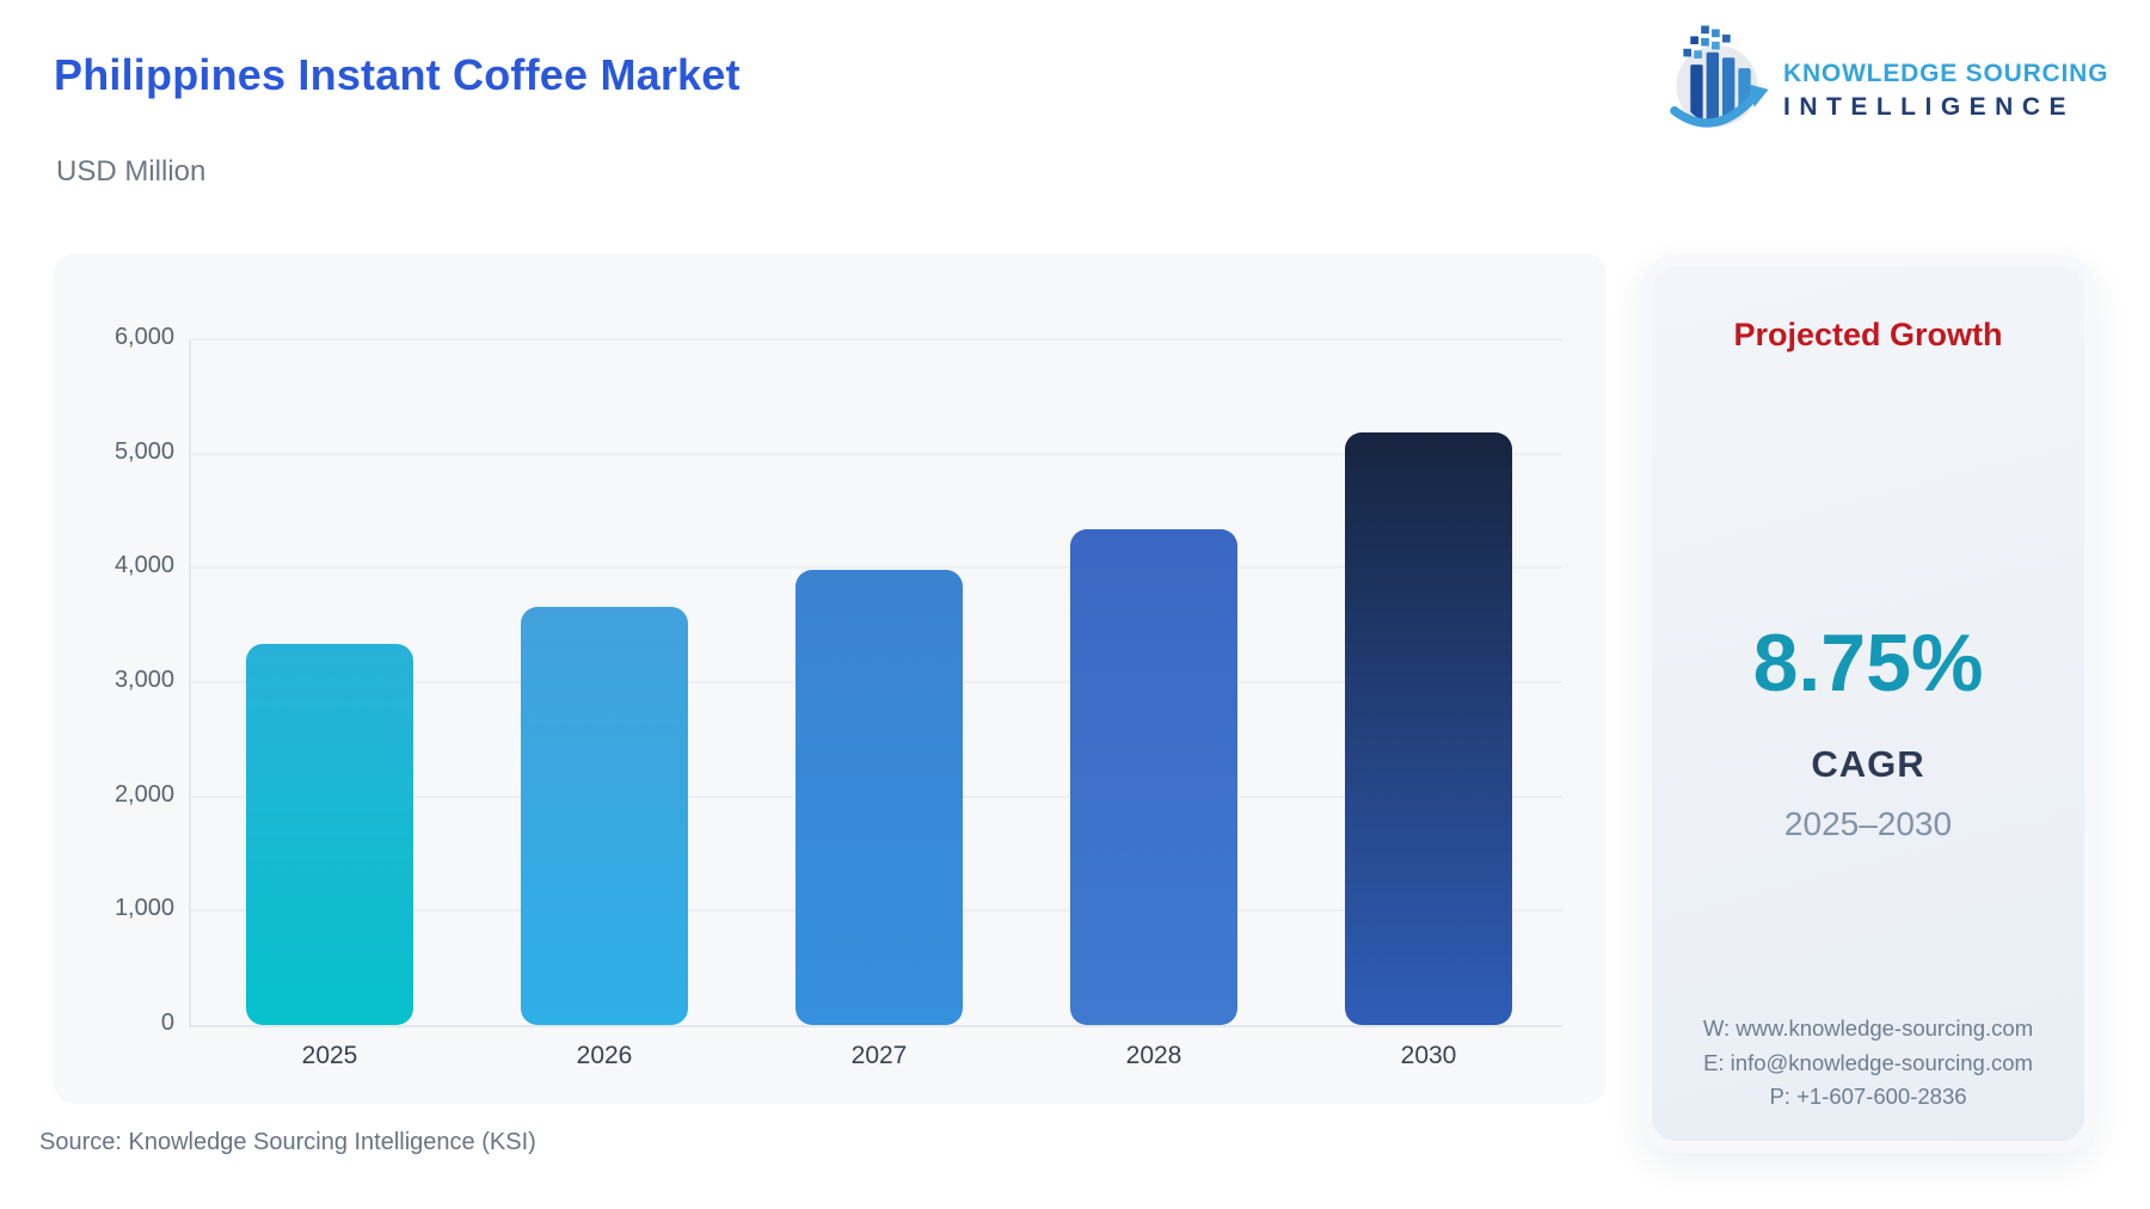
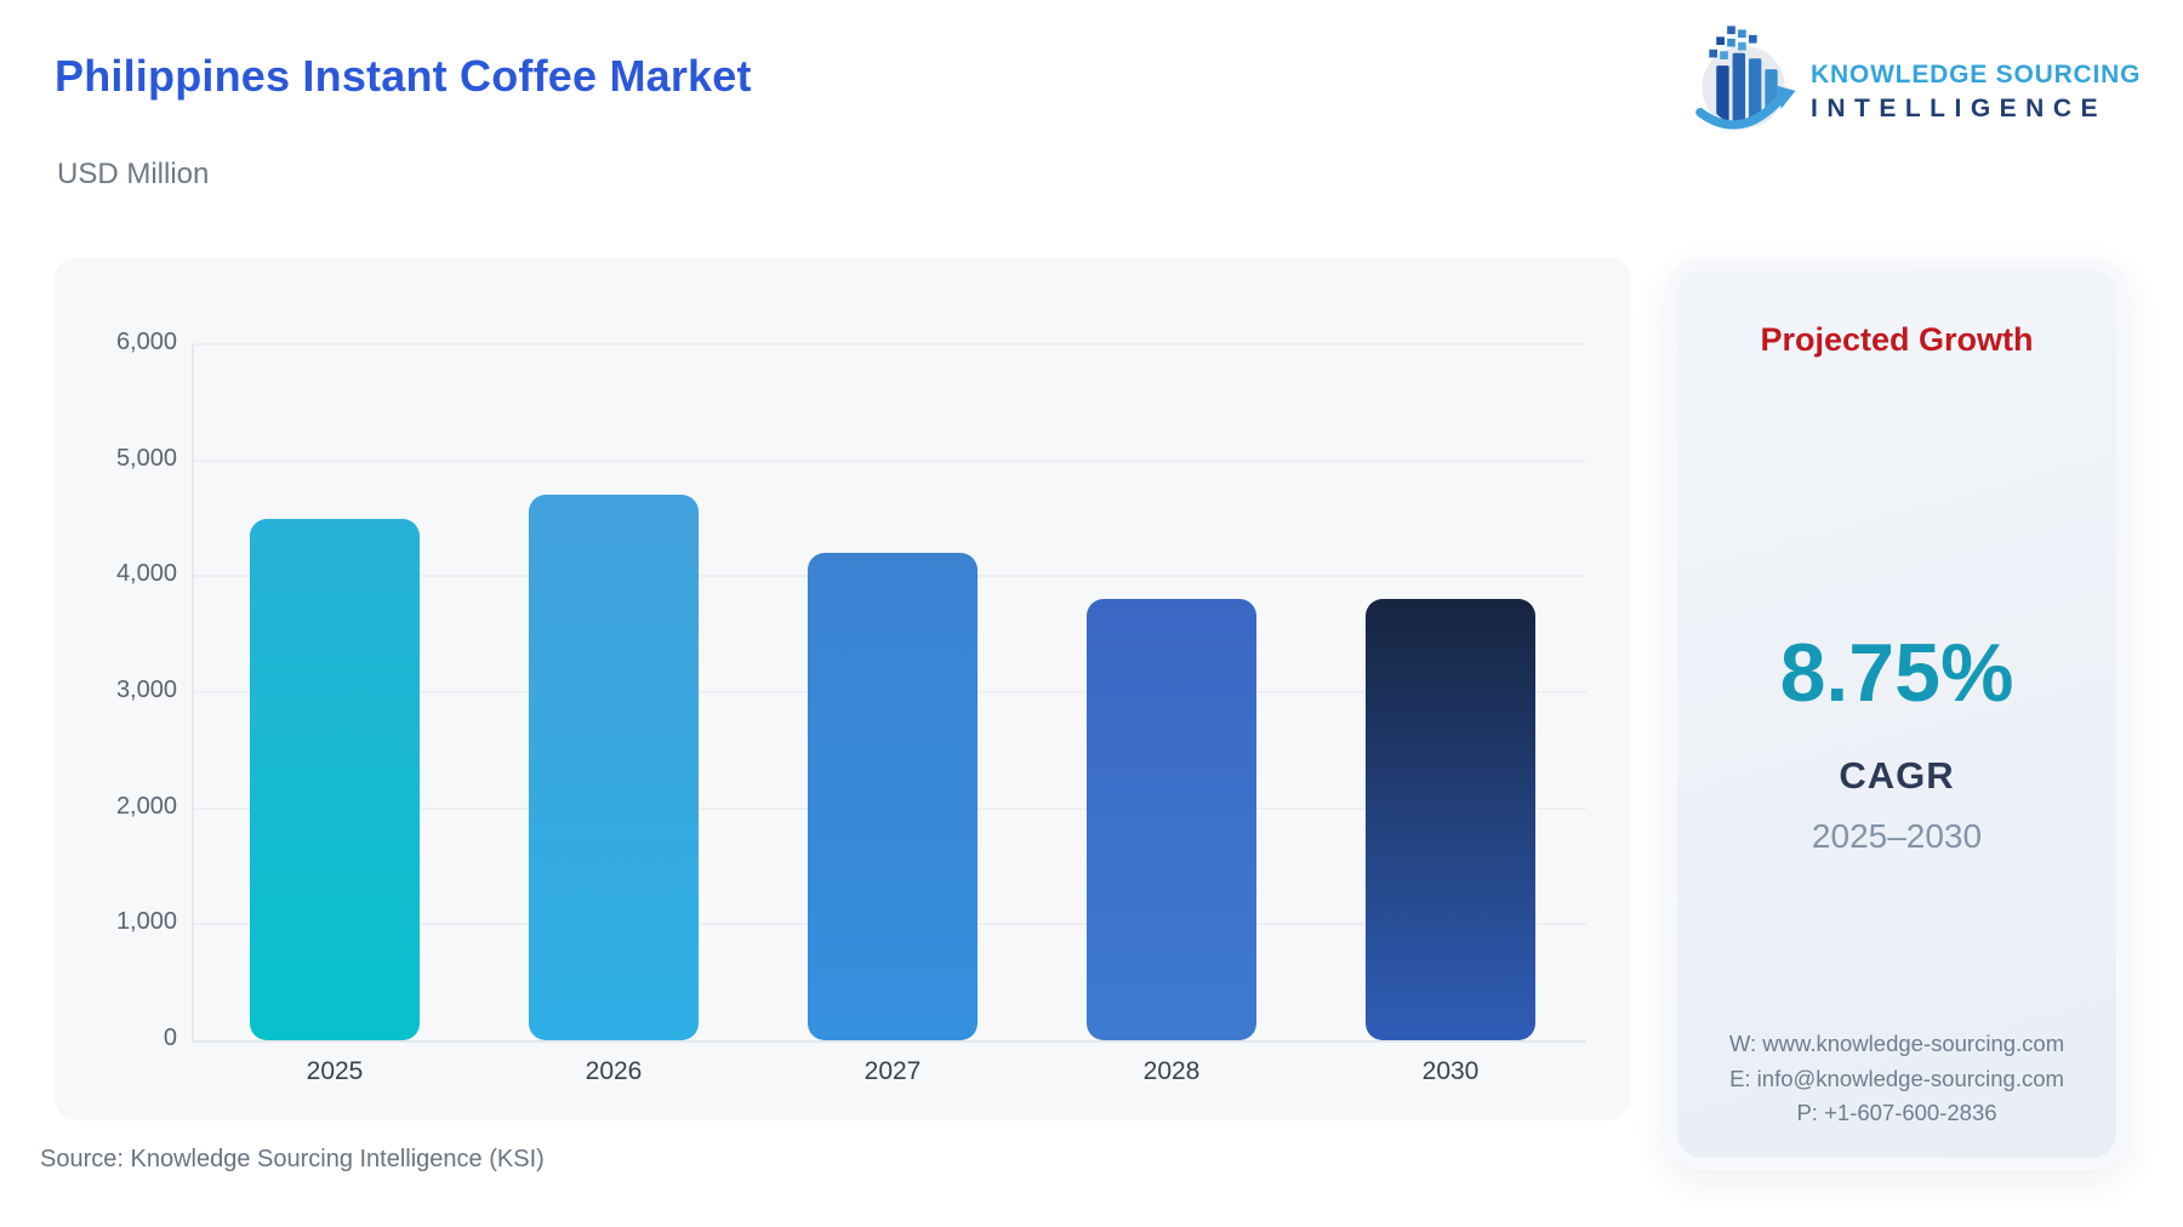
2025: 3300 -> 4500
2026: 3700 -> 4700
2027: 4000 -> 4200
2028: 4300 -> 3800
2030: 5200 -> 3800
